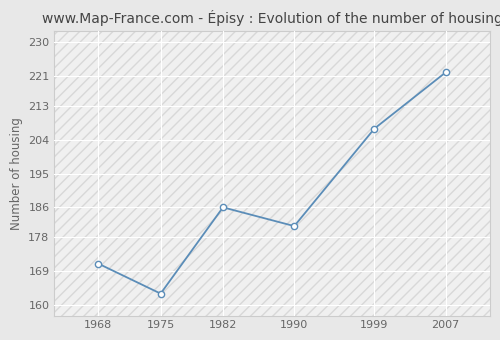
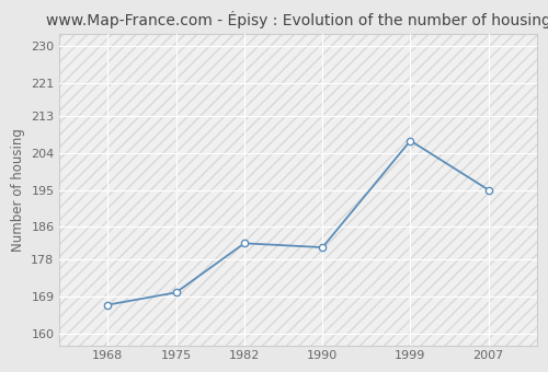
1968: 171 -> 167
1975: 163 -> 170
1982: 186 -> 182
2007: 222 -> 195
